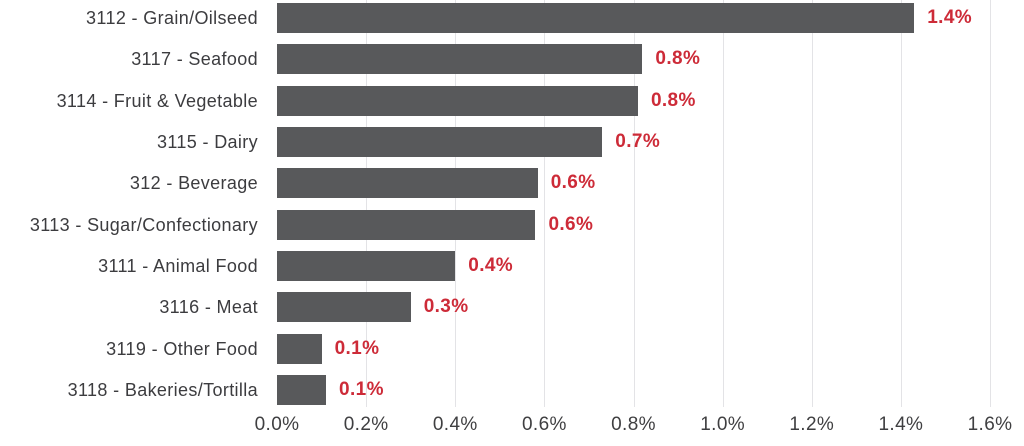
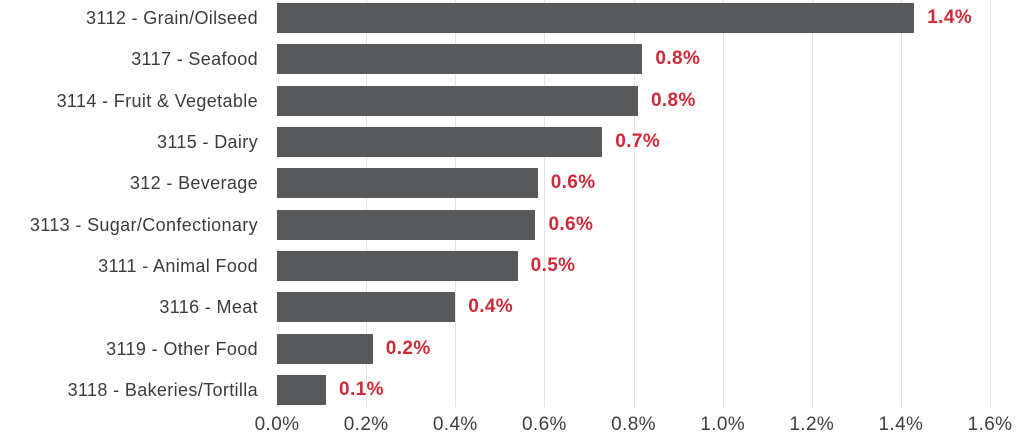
3111 - Animal Food: 0.4% -> 0.5%
3116 - Meat: 0.3% -> 0.4%
3119 - Other Food: 0.1% -> 0.2%
